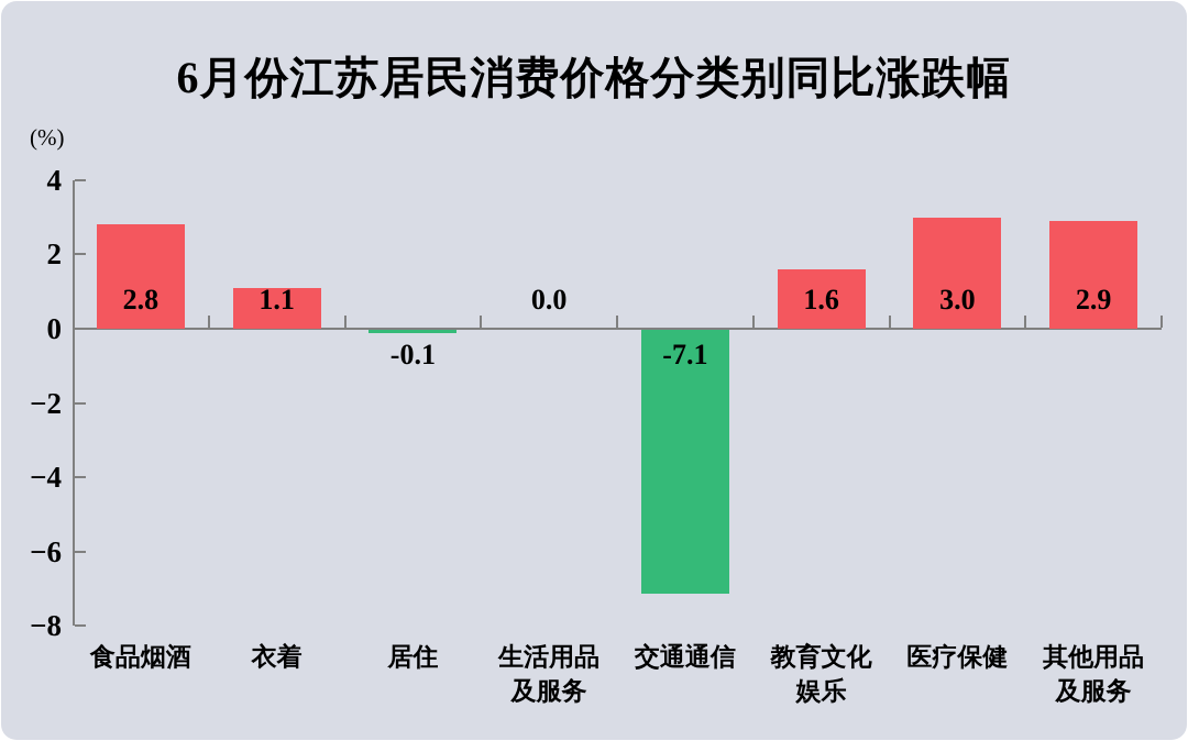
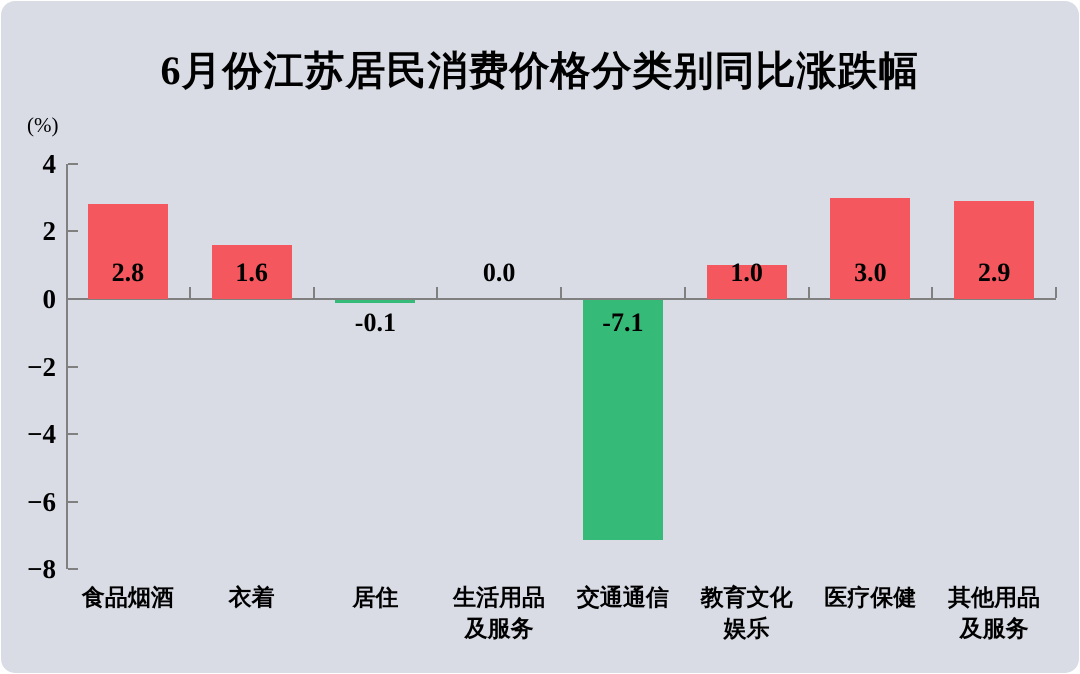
衣着: 1.1 -> 1.6
教育文化娱乐: 1.6 -> 1.0
